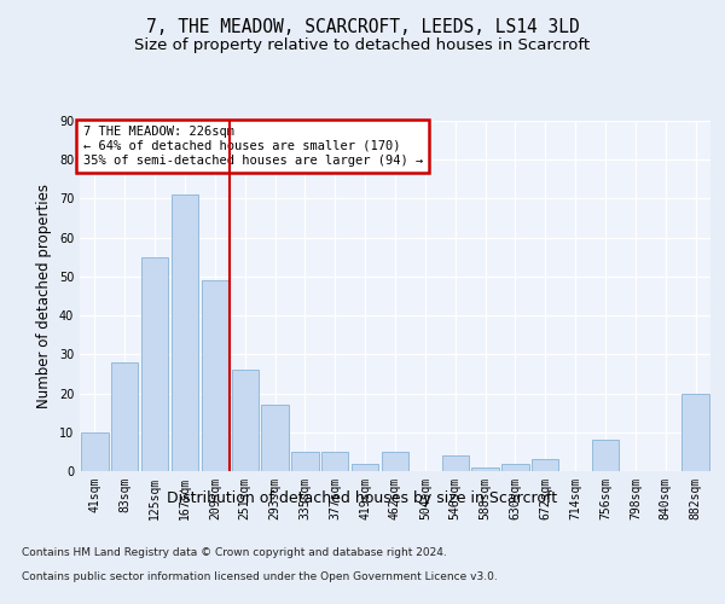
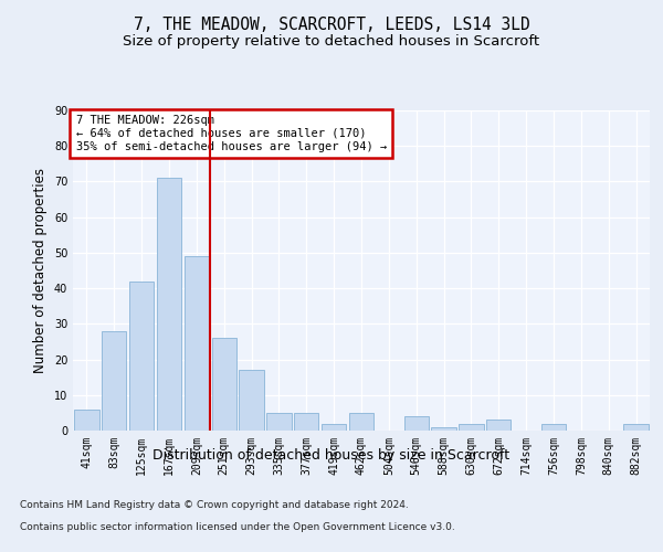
41sqm: 10 -> 6
125sqm: 55 -> 42
756sqm: 8 -> 2
882sqm: 20 -> 2
